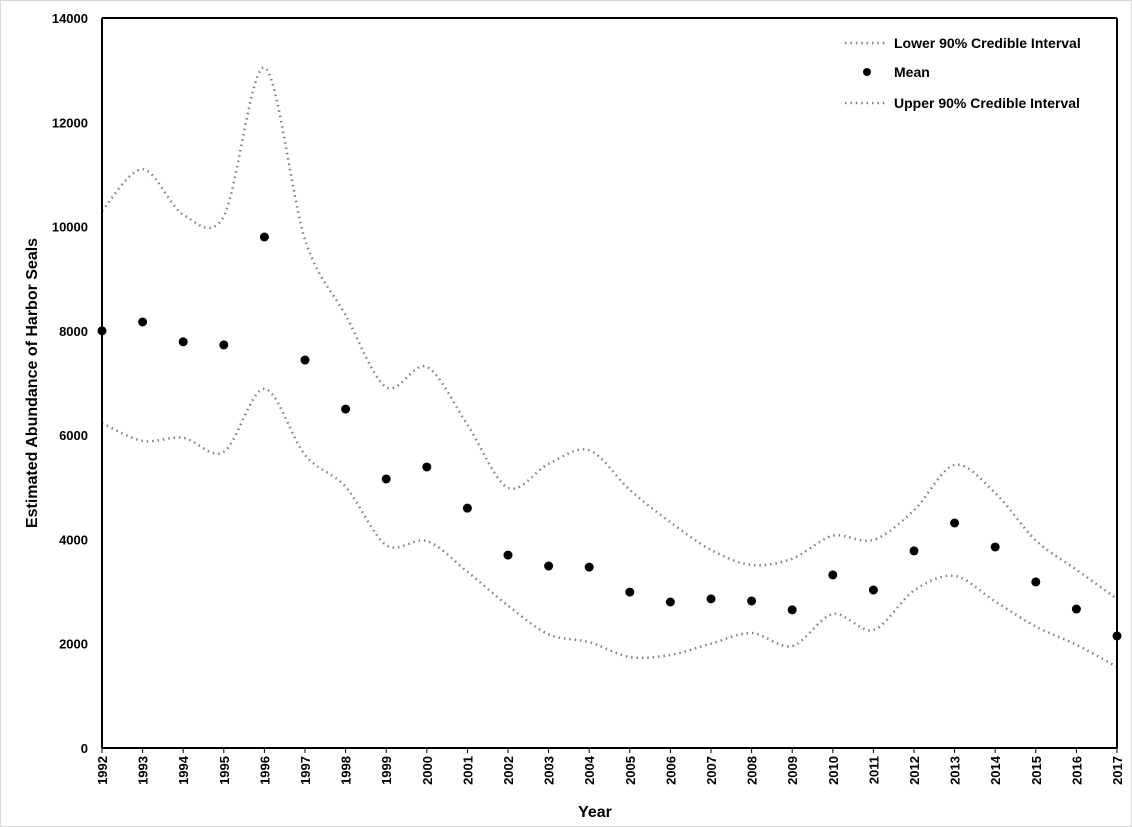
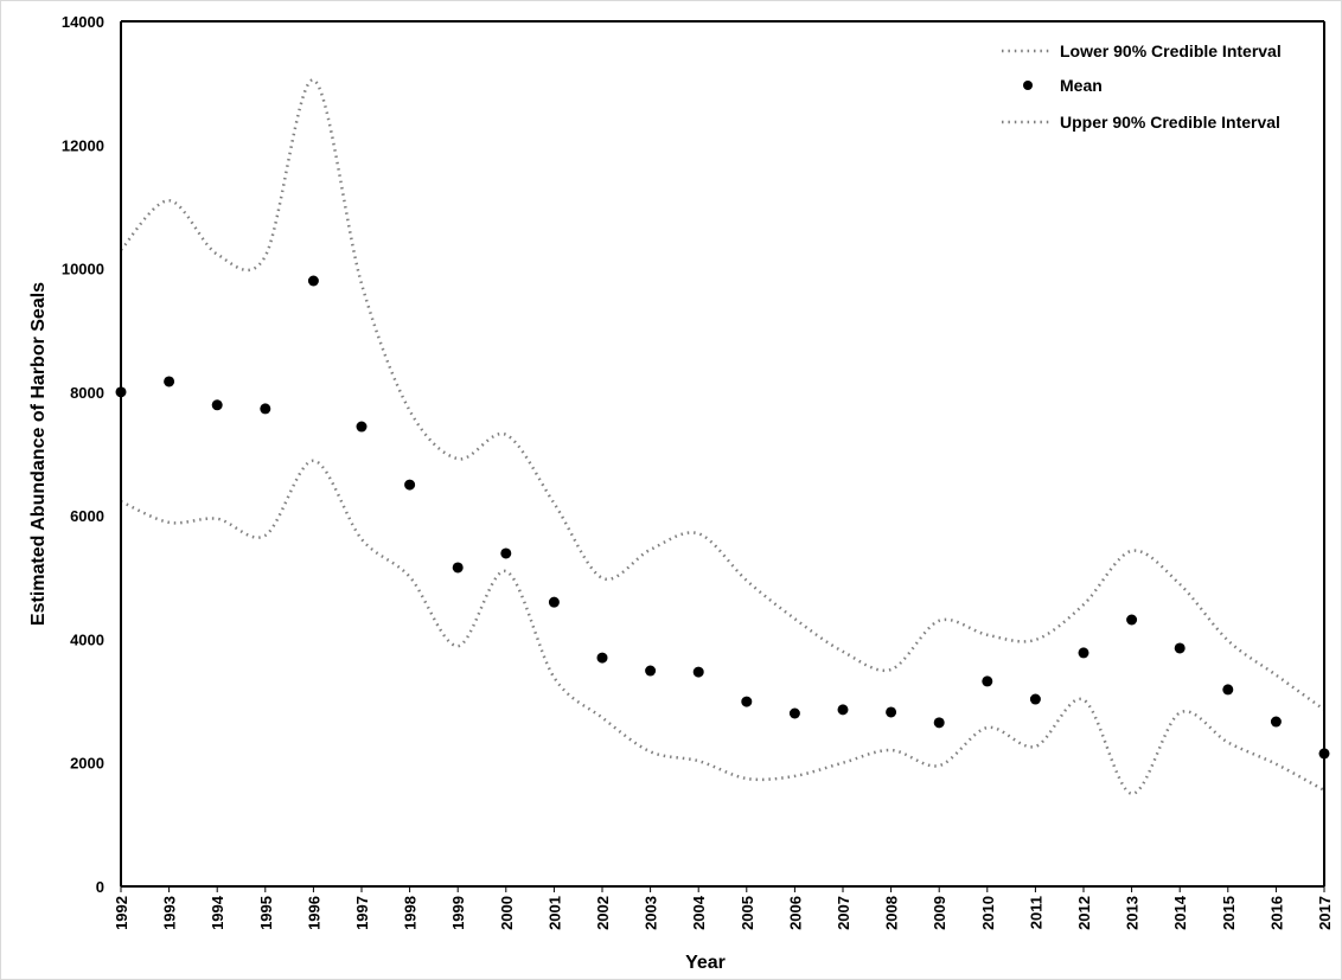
Upper 90% Credible Interval/1998: 8300 -> 7700
Lower 90% Credible Interval/2000: 4000 -> 5100
Upper 90% Credible Interval/2009: 3600 -> 4300
Lower 90% Credible Interval/2013: 3300 -> 1500
